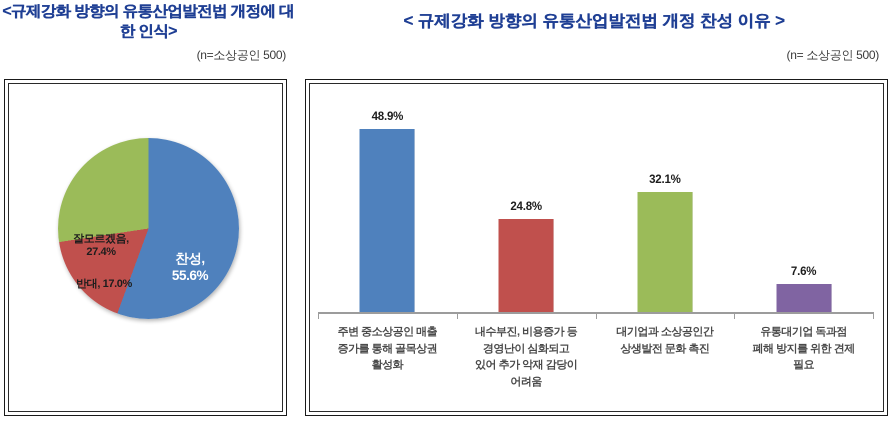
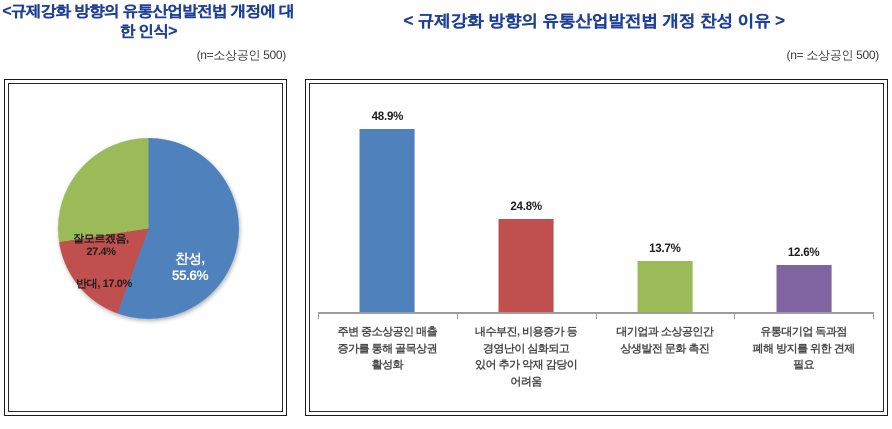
< 규제강화 방향의 유통산업발전법 개정 찬성 이유 >/대기업과 소상공인간 상생발전 문화 촉진: 32.1% -> 13.7%
< 규제강화 방향의 유통산업발전법 개정 찬성 이유 >/유통대기업 독과점 폐해 방지를 위한 견제 필요: 7.6% -> 12.6%
